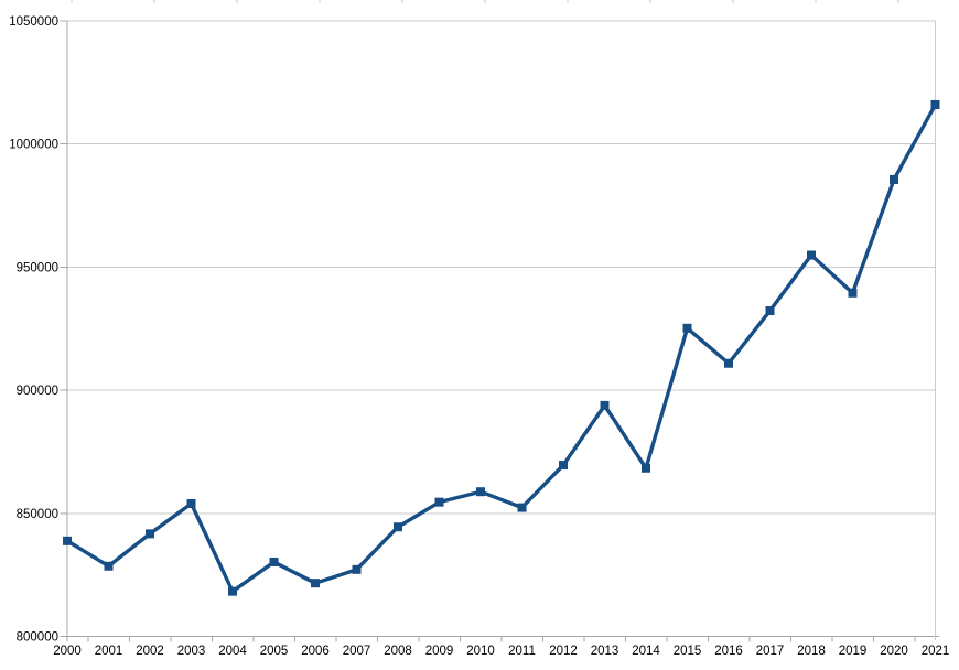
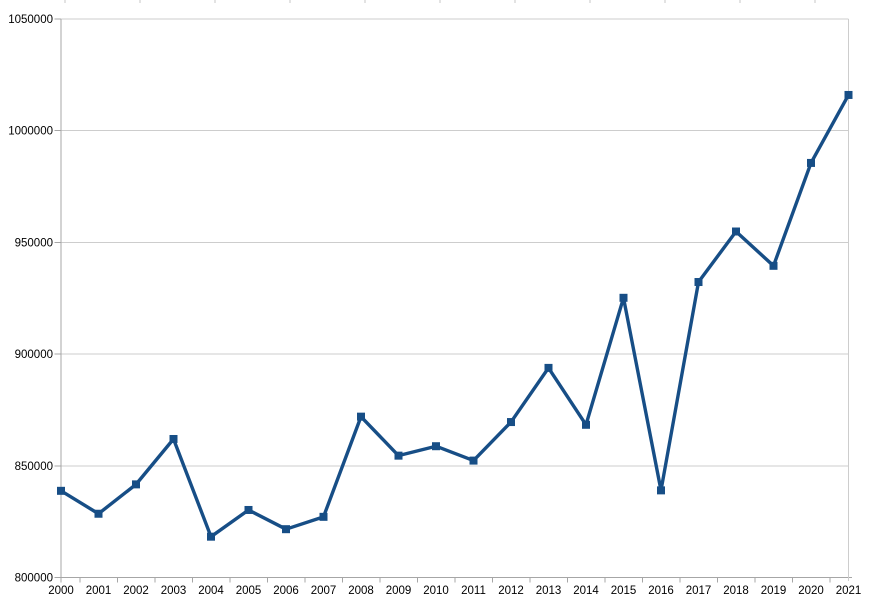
2003: 854000 -> 862000
2008: 844000 -> 872000
2016: 911000 -> 839000
